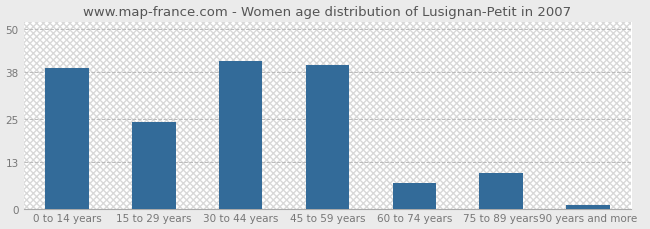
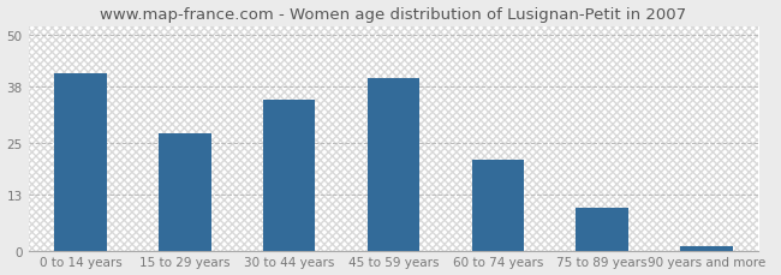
0 to 14 years: 39 -> 41
15 to 29 years: 24 -> 27
30 to 44 years: 41 -> 35
60 to 74 years: 7 -> 21
